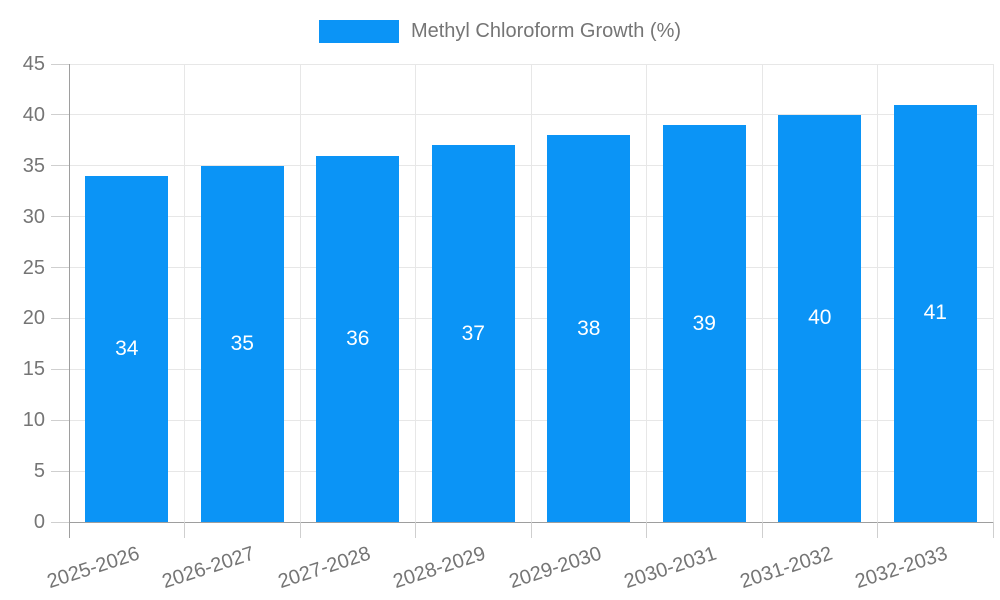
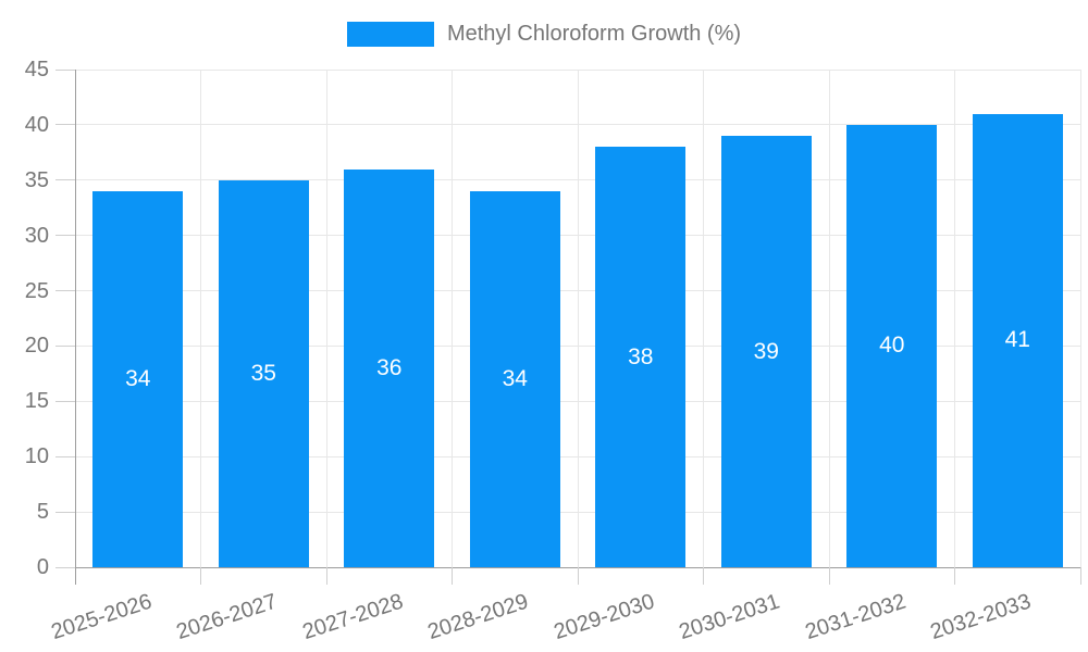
2028-2029: 37 -> 34
